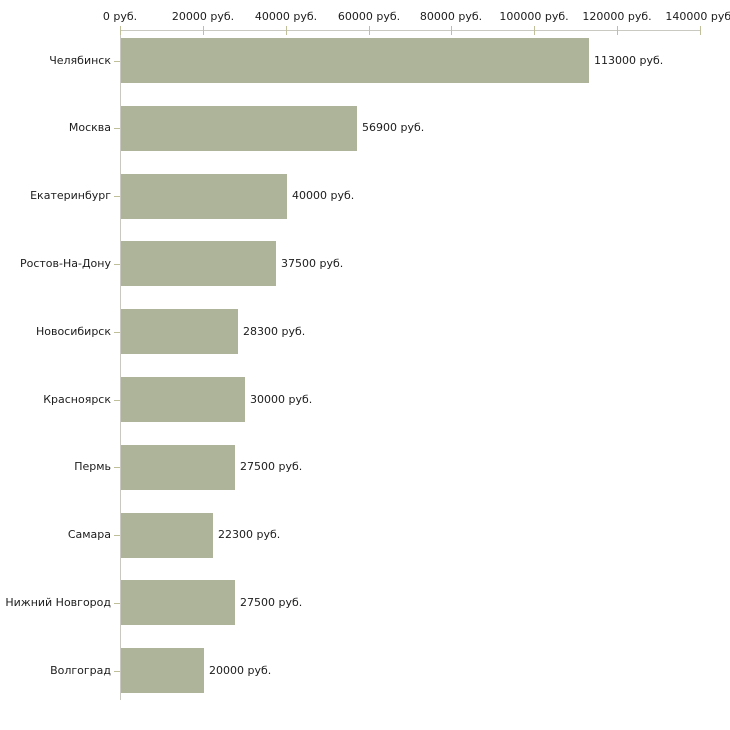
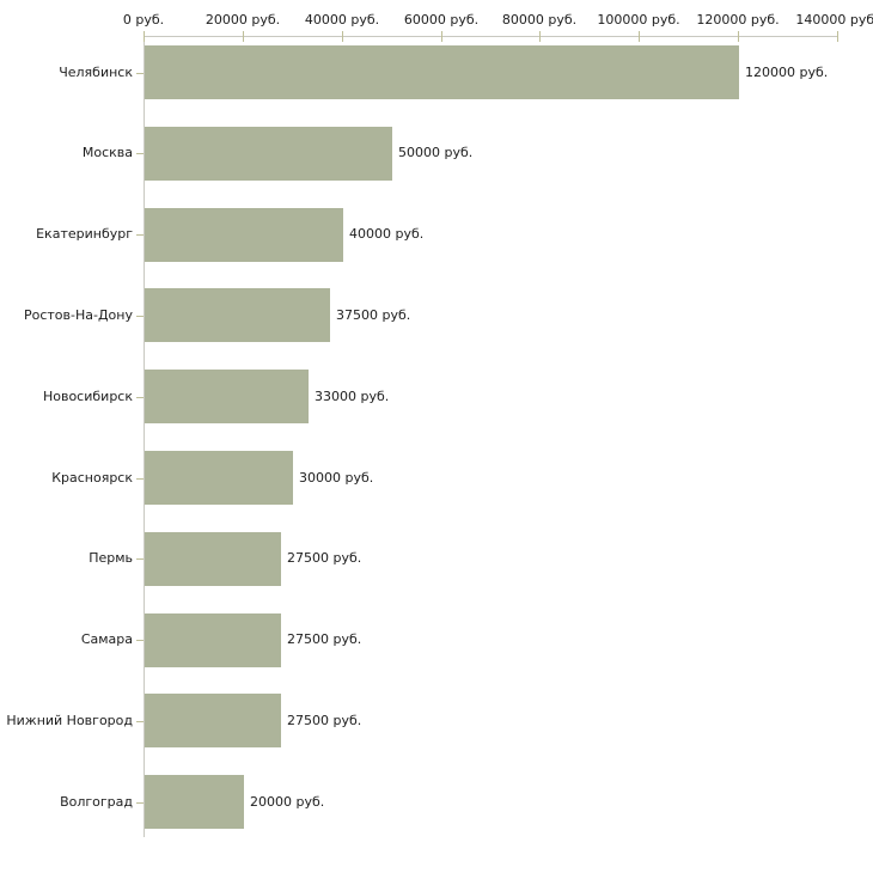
Челябинск: 113000 -> 120000
Москва: 56900 -> 50000
Новосибирск: 28300 -> 33000
Самара: 22300 -> 27500
